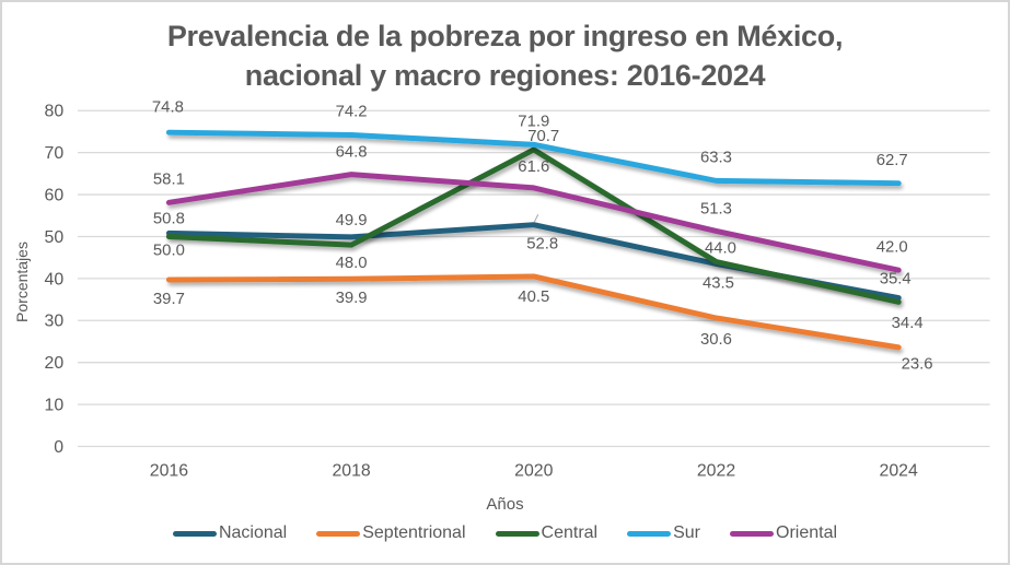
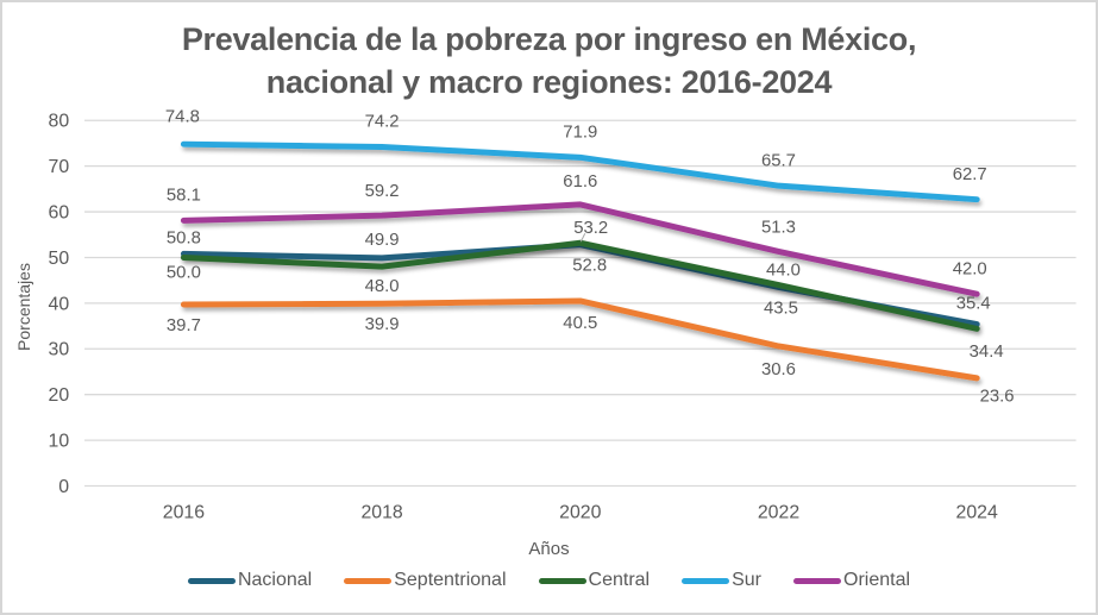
Oriental/2018: 64.8 -> 59.2
Central/2020: 70.7 -> 53.2
Sur/2022: 63.3 -> 65.7
